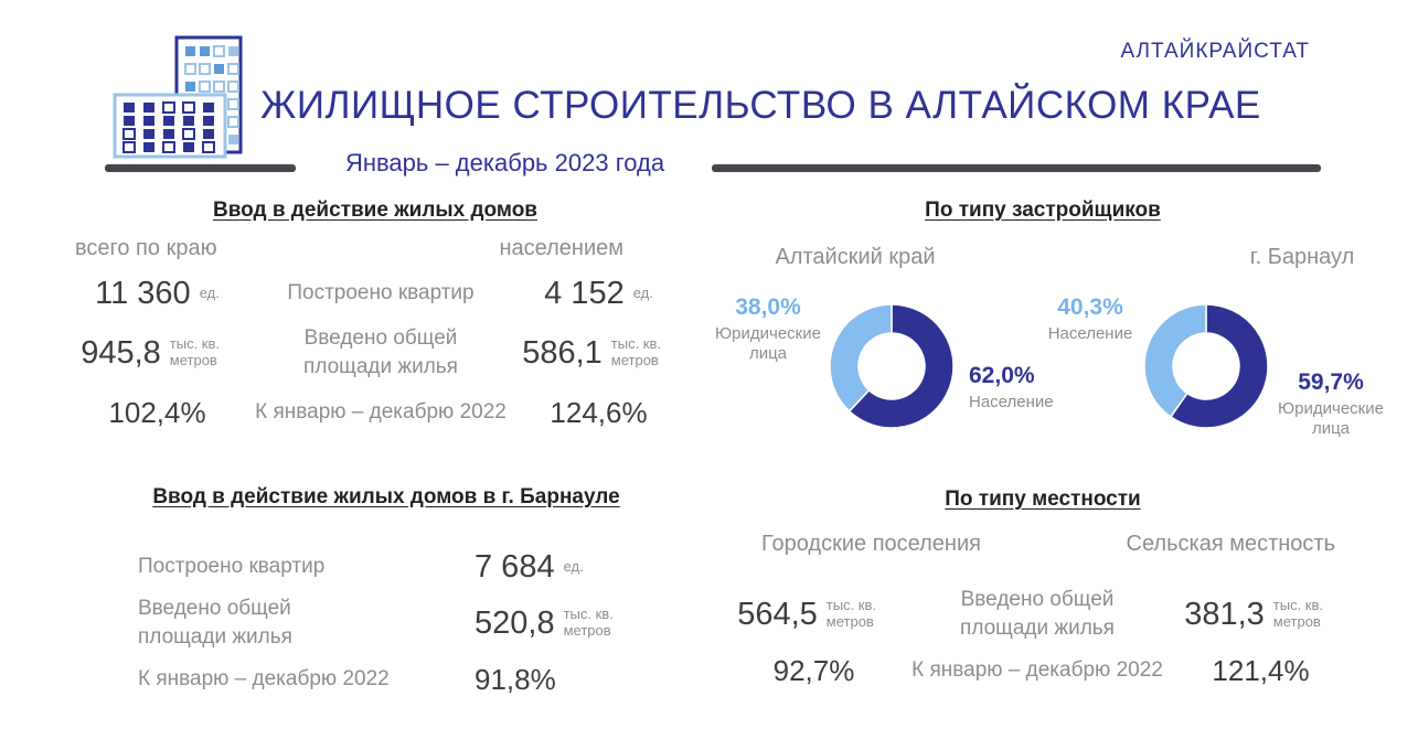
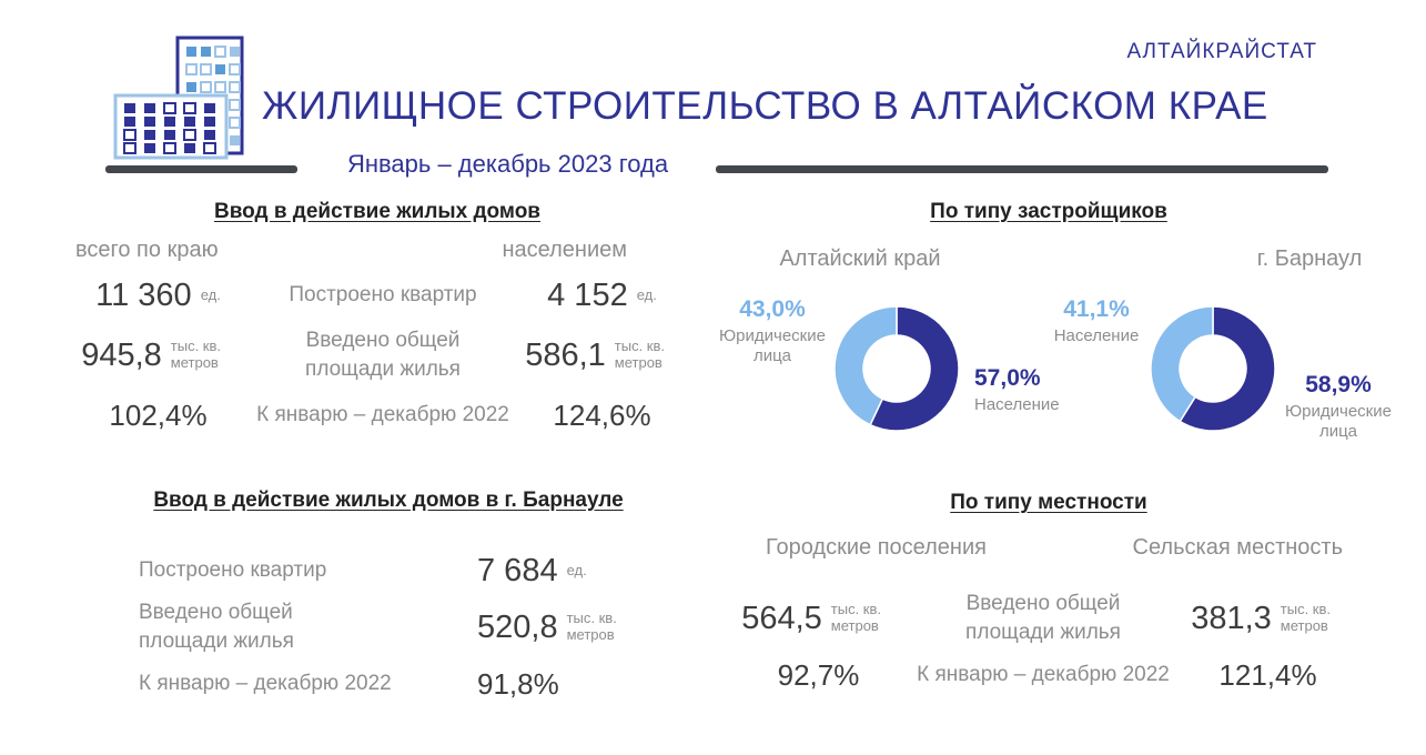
Алтайский край/Население: 62,0% -> 57,0%
Алтайский край/Юридические лица: 38,0% -> 43,0%
г. Барнаул/Юридические лица: 59,7% -> 58,9%
г. Барнаул/Население: 40,3% -> 41,1%
